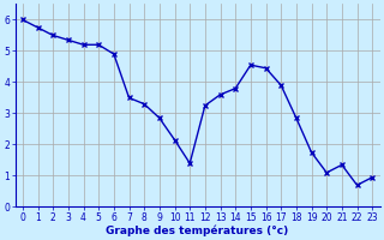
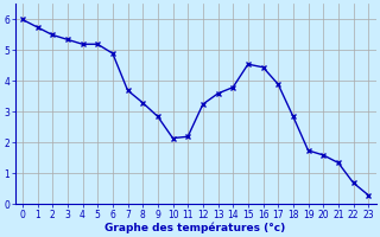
7: 3.50 -> 3.70
11: 1.40 -> 2.20
20: 1.10 -> 1.60
23: 0.95 -> 0.30
